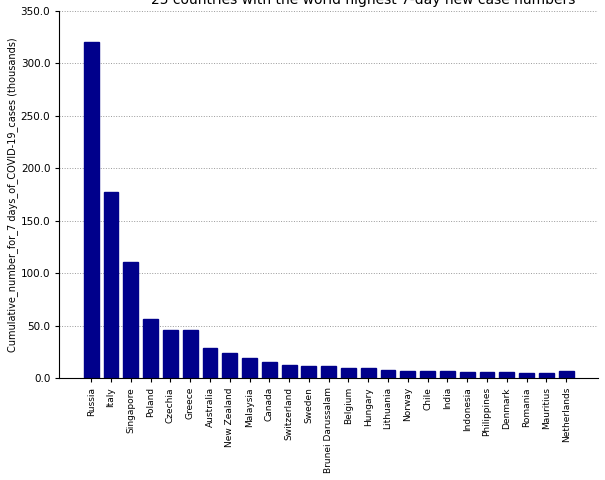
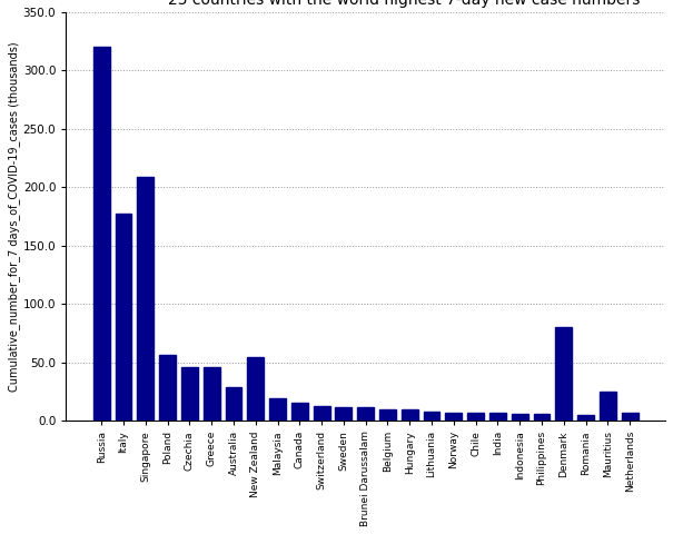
Singapore: 111 -> 209
New Zealand: 24 -> 54
Denmark: 6 -> 80
Mauritius: 5 -> 25
